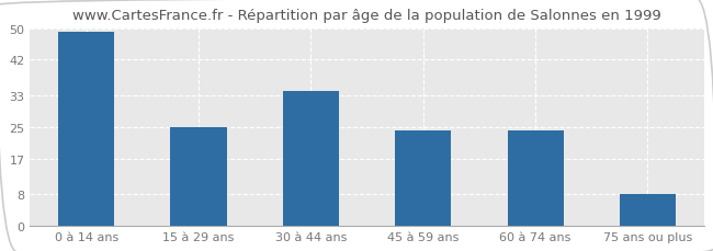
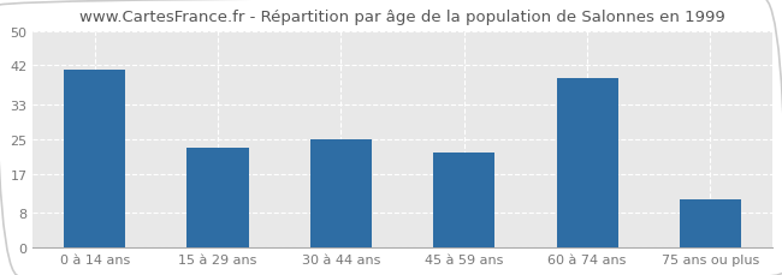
0 à 14 ans: 49 -> 41
15 à 29 ans: 25 -> 23
30 à 44 ans: 34 -> 25
45 à 59 ans: 24 -> 22
60 à 74 ans: 24 -> 39
75 ans ou plus: 8 -> 11
